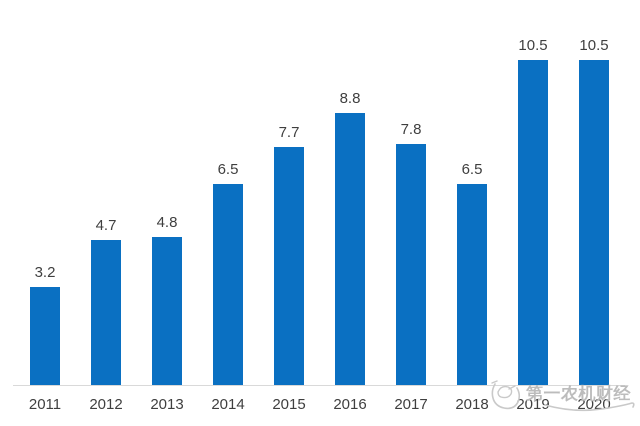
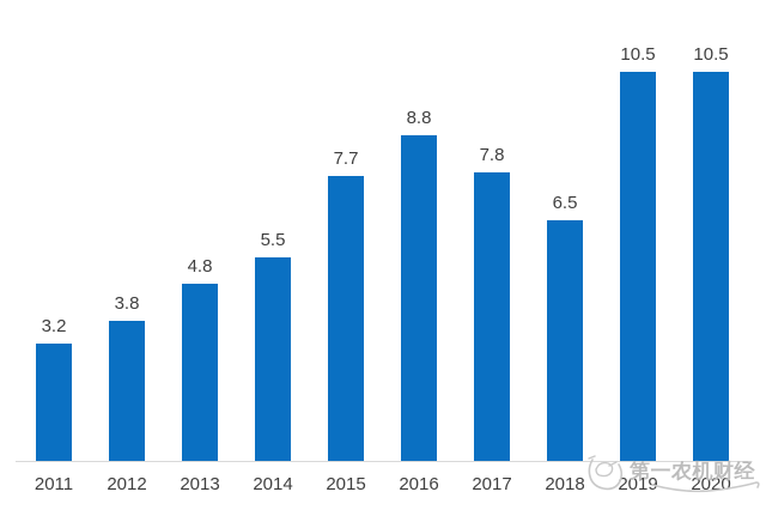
2012: 4.7 -> 3.8
2014: 6.5 -> 5.5
